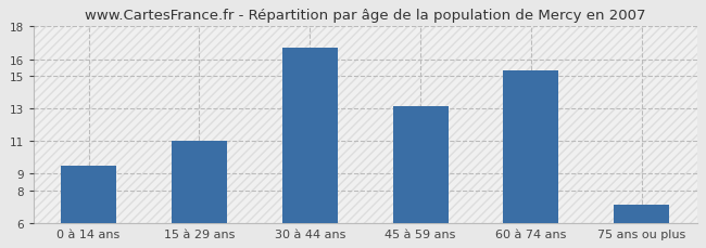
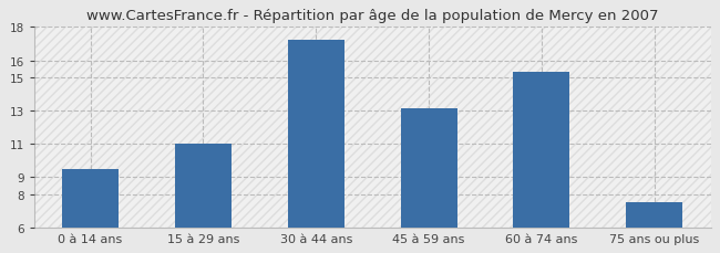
30 à 44 ans: 16.7 -> 17.2
75 ans ou plus: 7.1 -> 7.5
